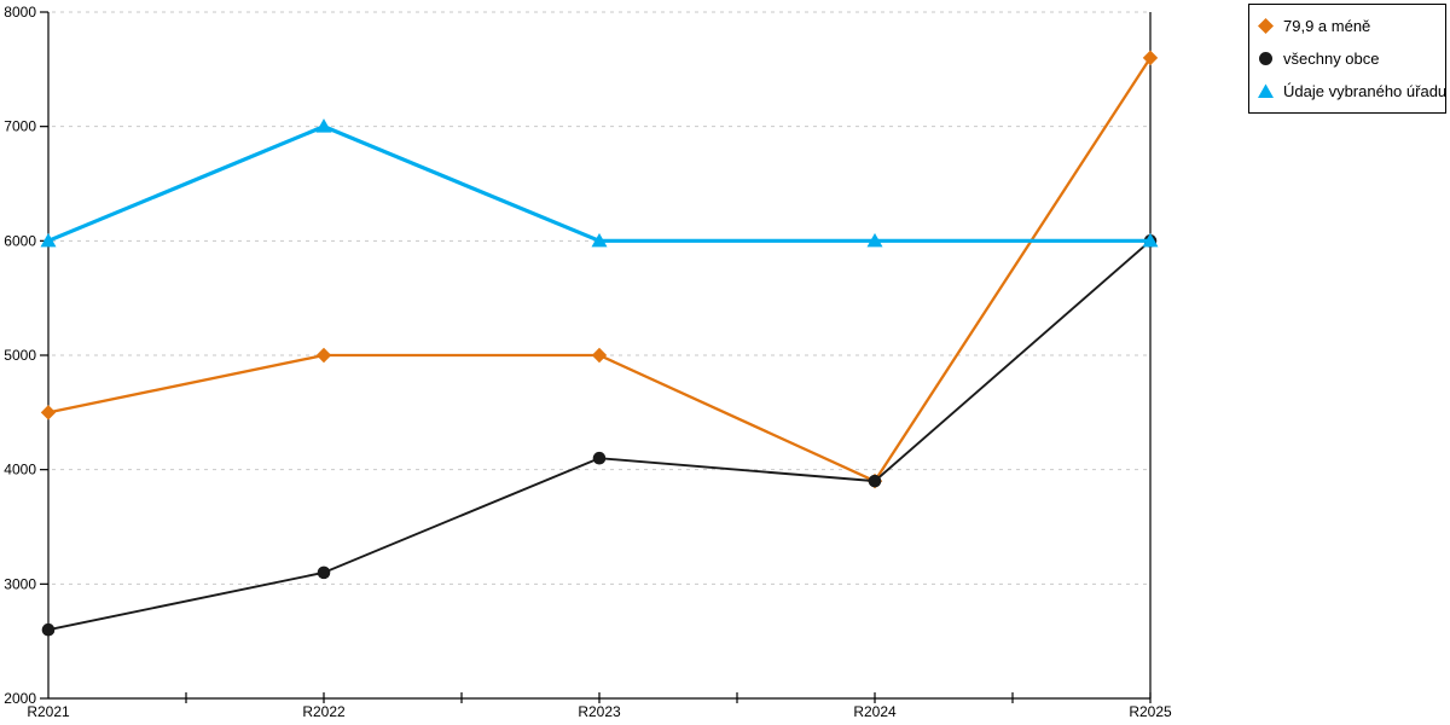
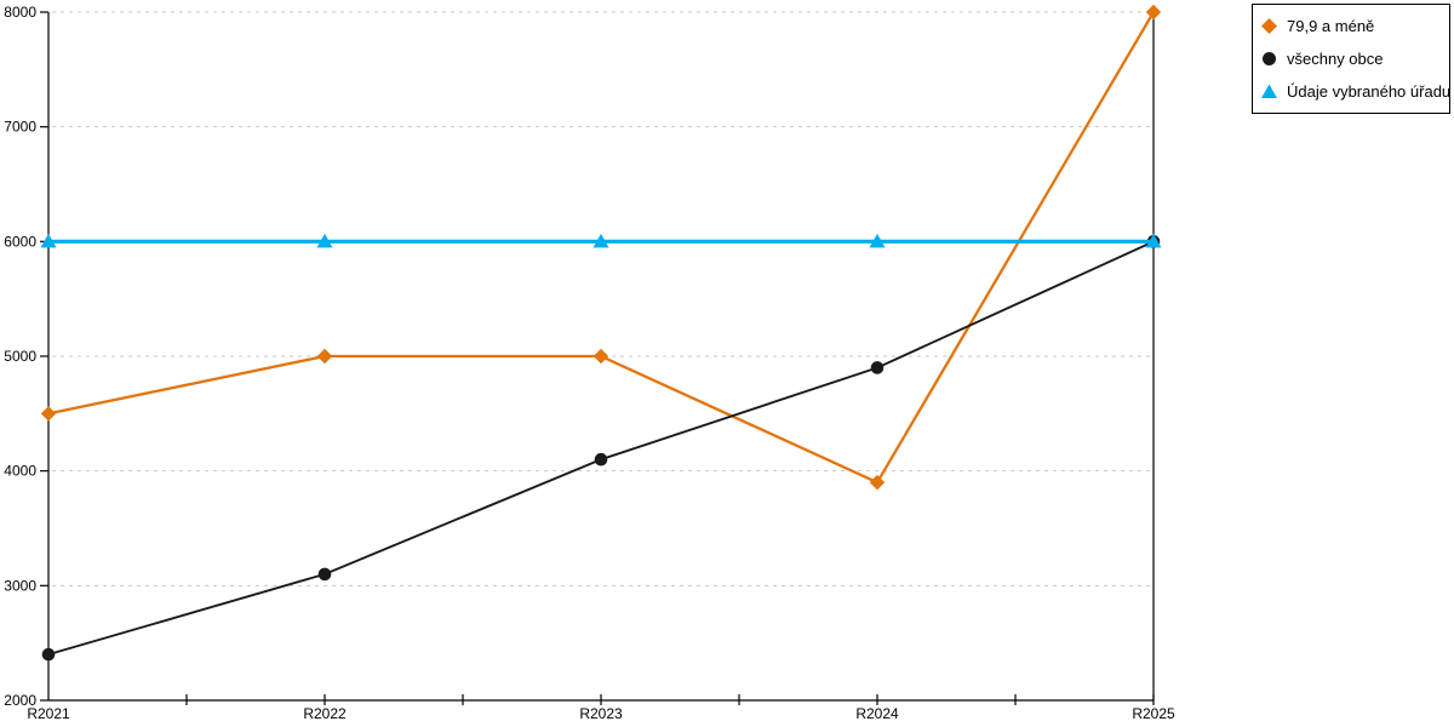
všechny obce/R2021: 2600 -> 2400
Údaje vybraného úřadu/R2022: 7000 -> 6000
všechny obce/R2024: 3900 -> 4900
79,9 a méně/R2025: 7600 -> 8000
